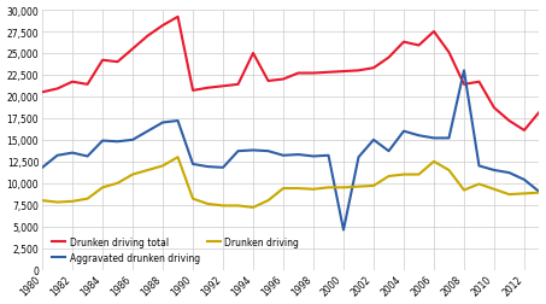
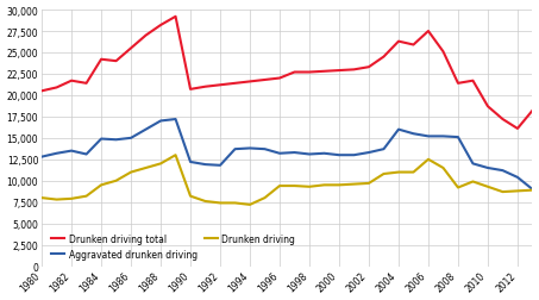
Aggravated drunken driving/1980: 11,800 -> 12,800
Drunken driving total/1994: 25,000 -> 21,600
Aggravated drunken driving/2000: 4,600 -> 13,000
Aggravated drunken driving/2002: 15,000 -> 13,300
Aggravated drunken driving/2008: 23,000 -> 15,100
